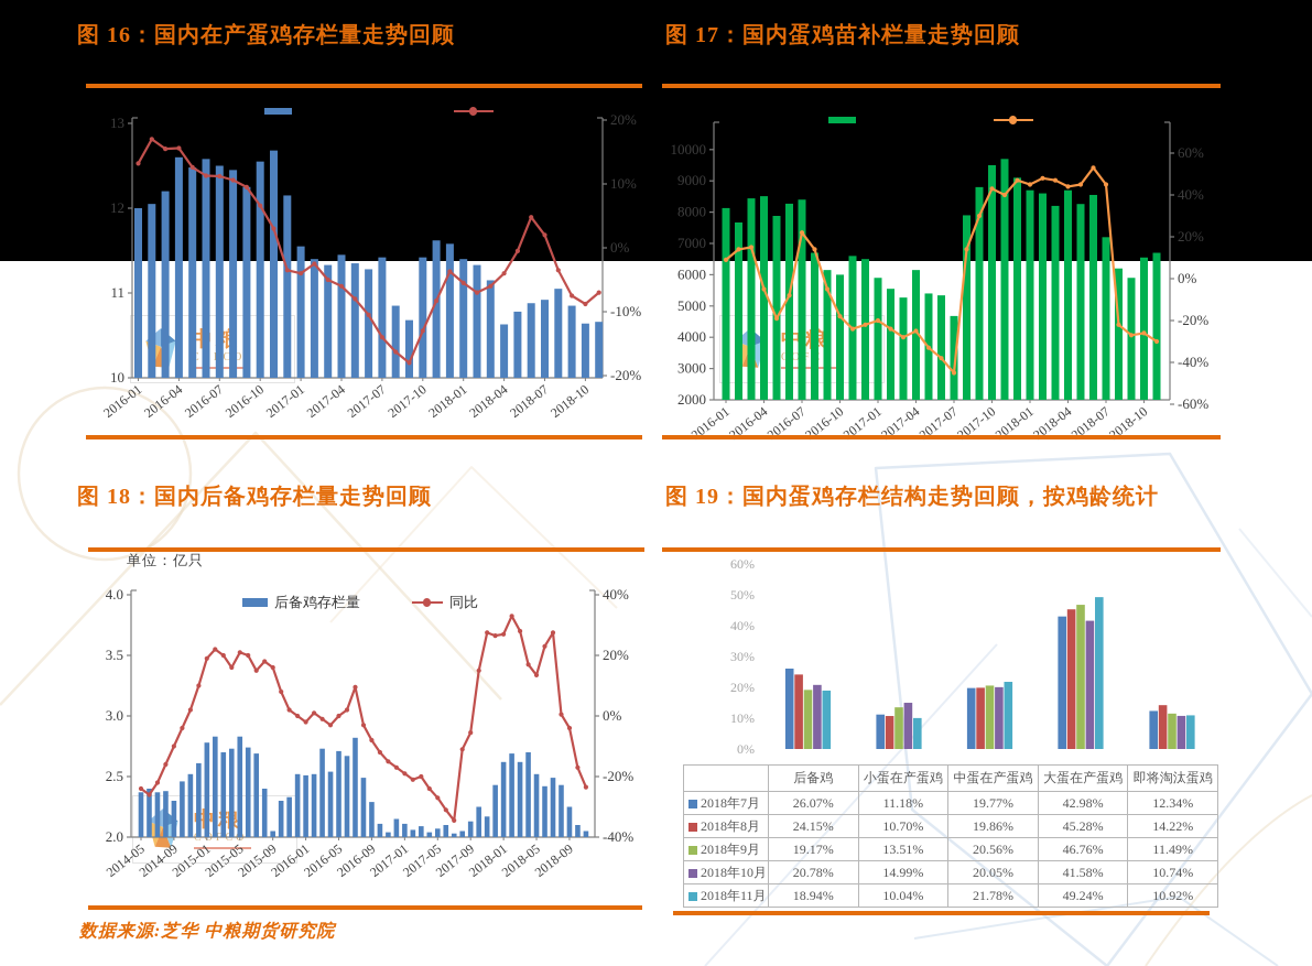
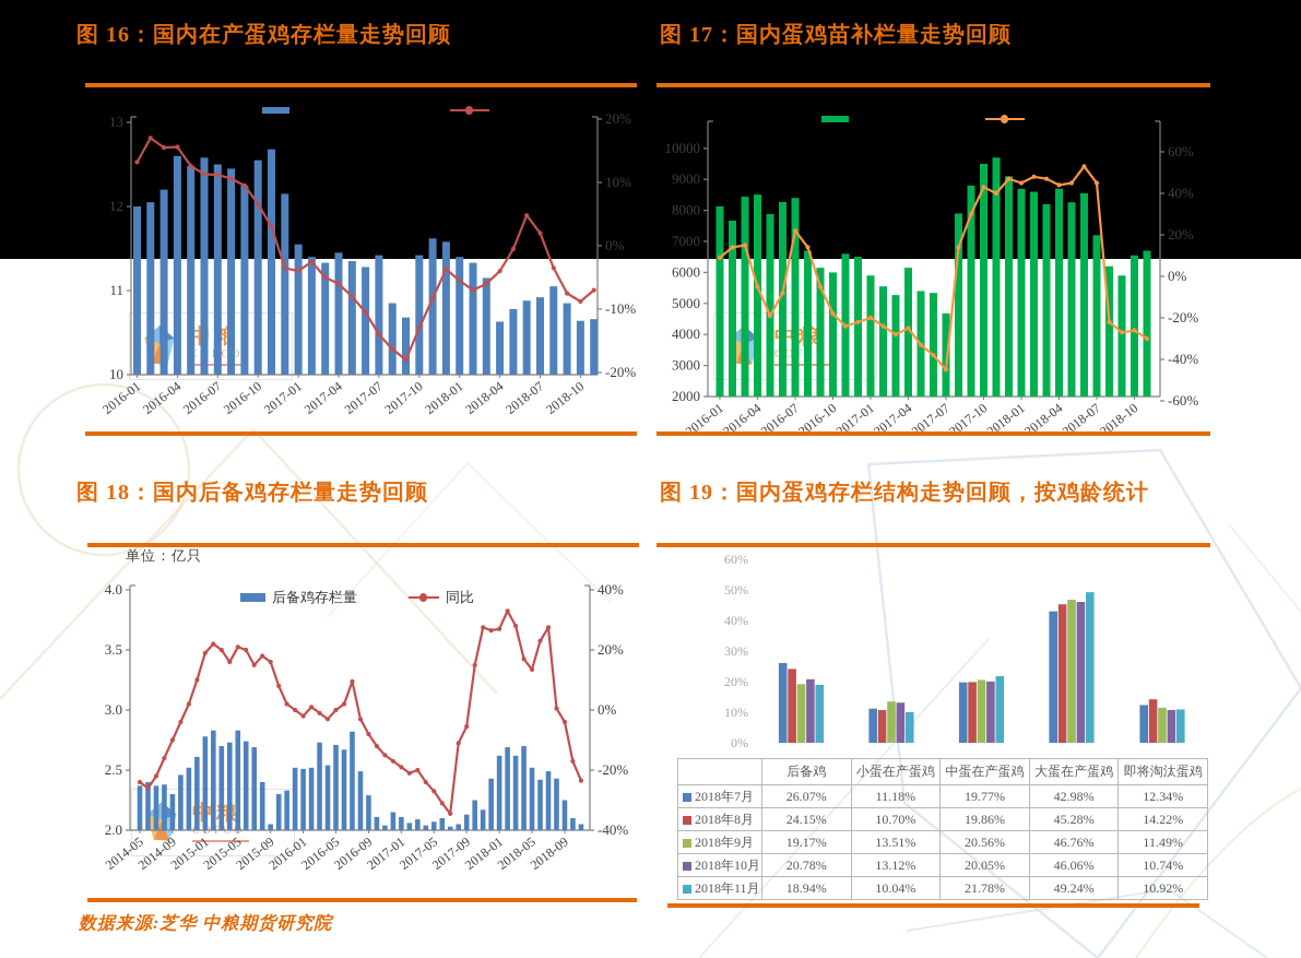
图 19：国内蛋鸡存栏结构走势回顾，按鸡龄统计/2018年10月/小蛋在产蛋鸡: 14.99% -> 13.12%
图 19：国内蛋鸡存栏结构走势回顾，按鸡龄统计/2018年10月/大蛋在产蛋鸡: 41.58% -> 46.06%
